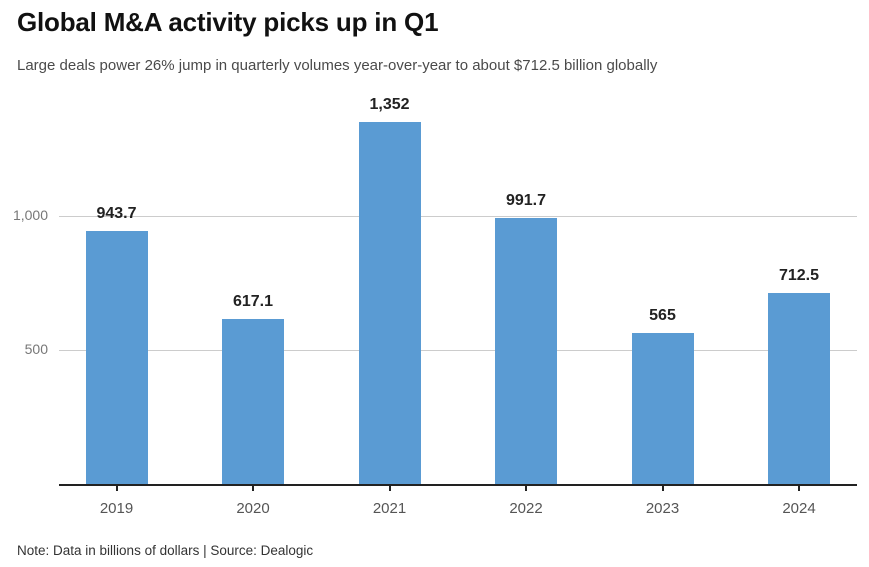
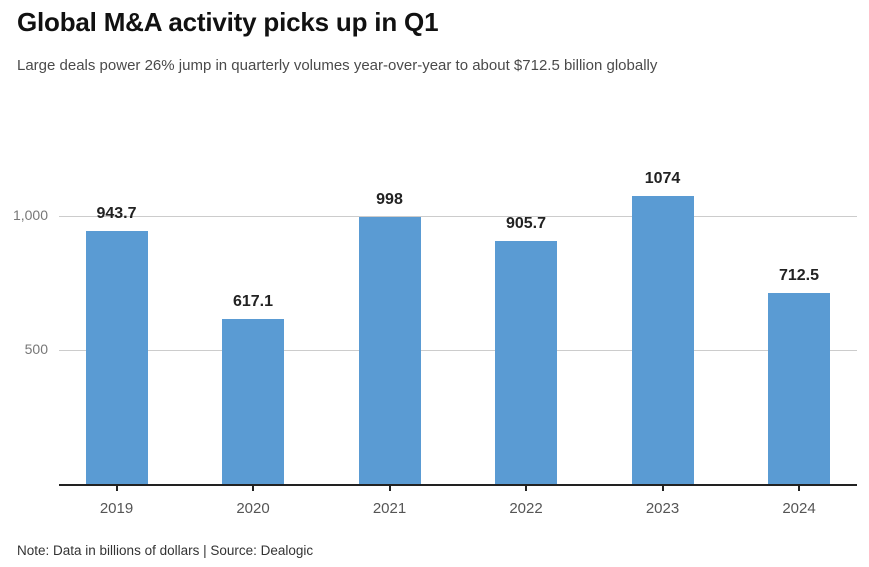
2021: 1,352 -> 998
2022: 991.7 -> 905.7
2023: 565 -> 1074
